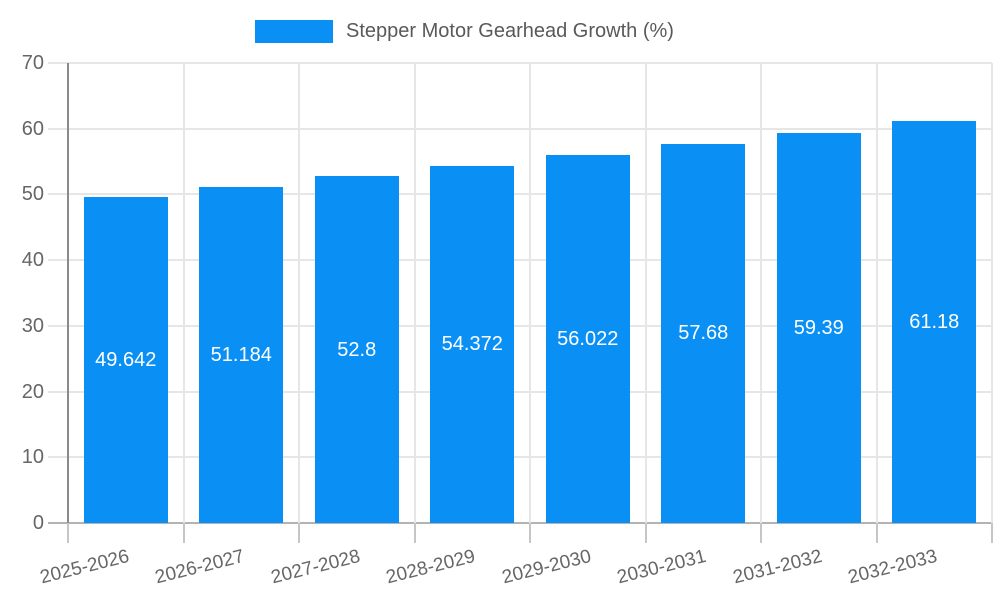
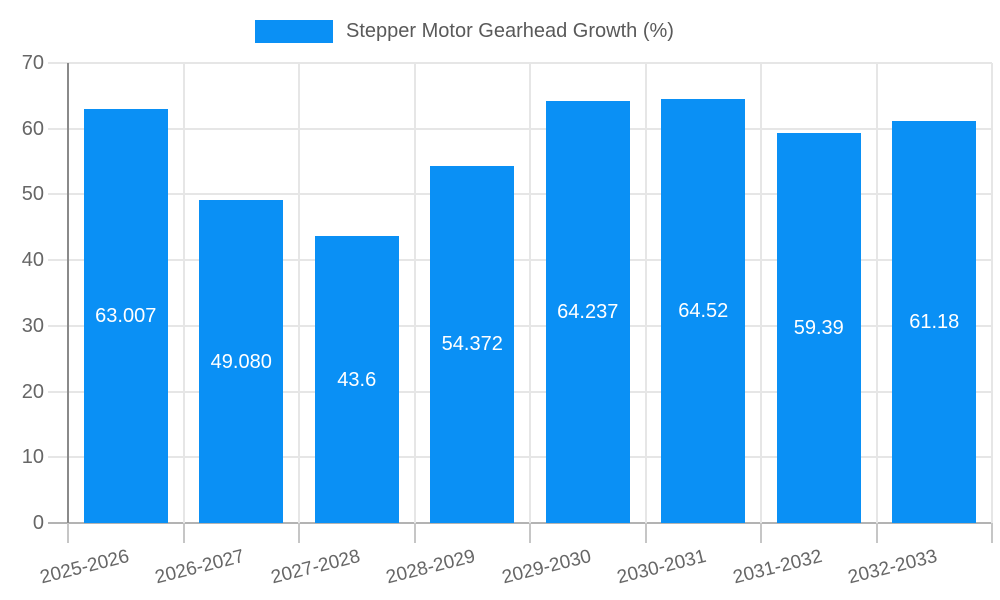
2025-2026: 49.642 -> 63.007
2026-2027: 51.184 -> 49.080
2027-2028: 52.8 -> 43.6
2029-2030: 56.022 -> 64.237
2030-2031: 57.68 -> 64.52
